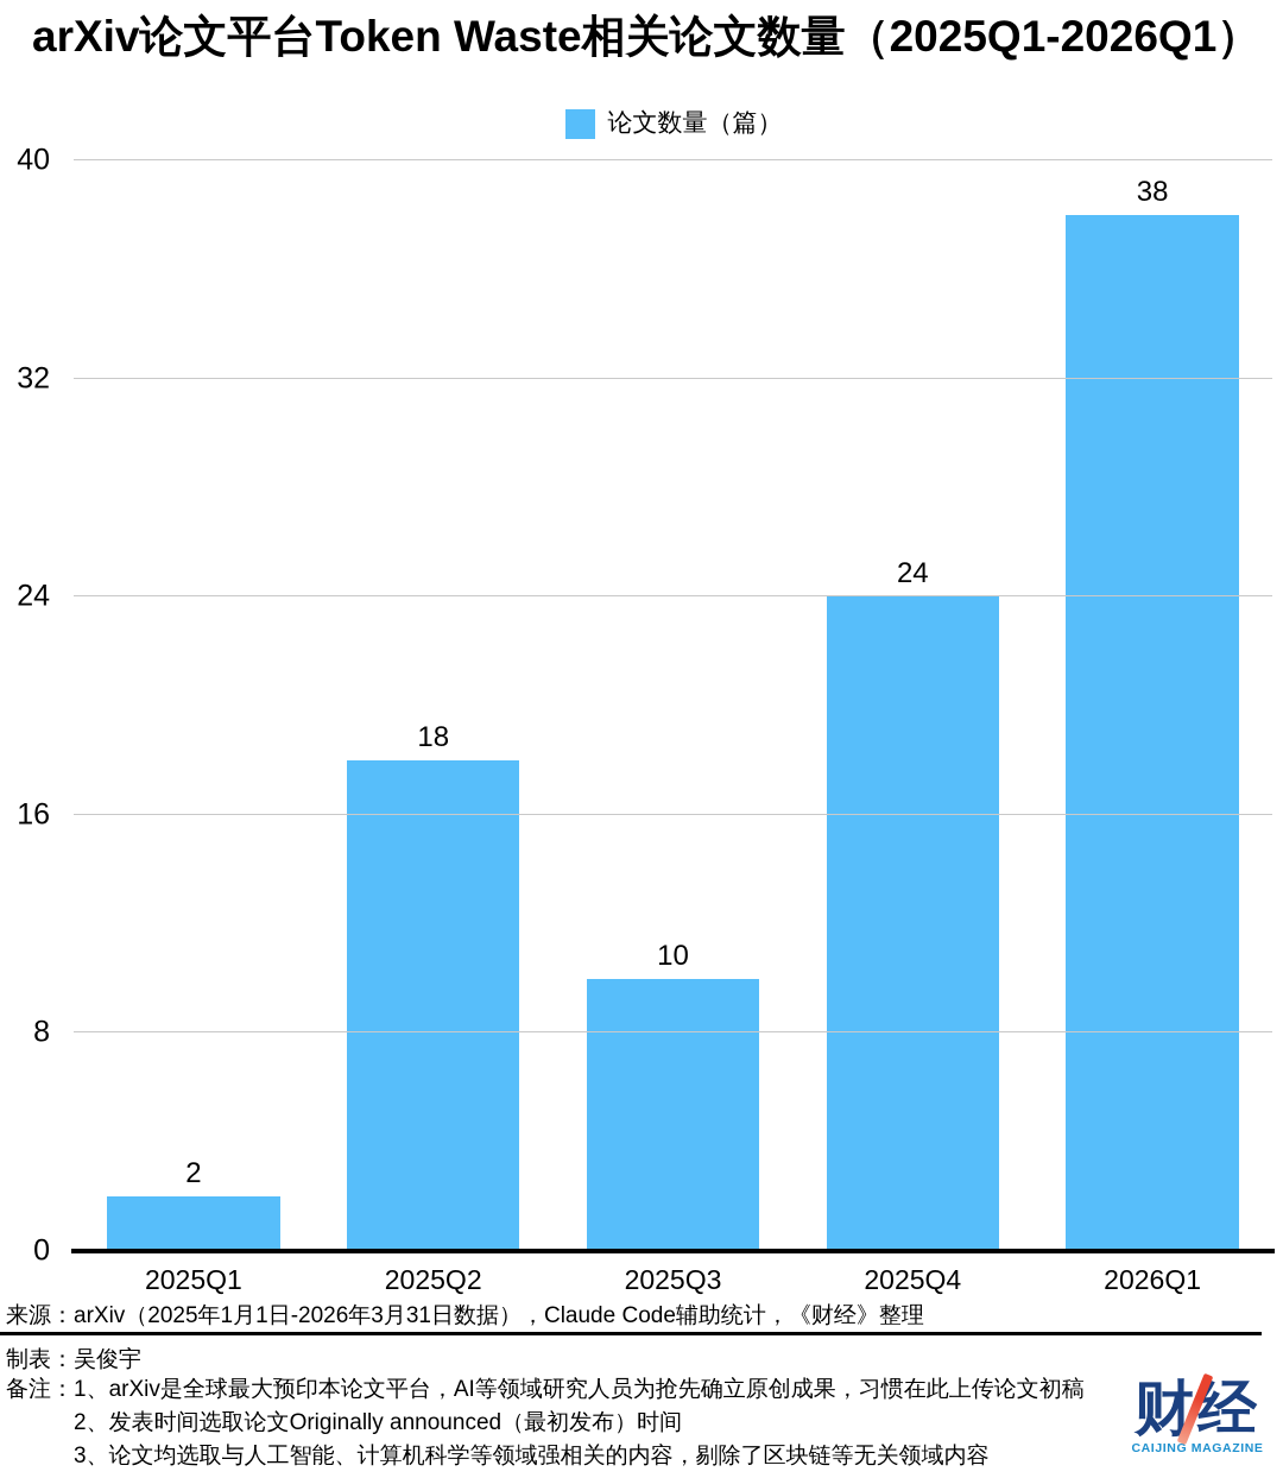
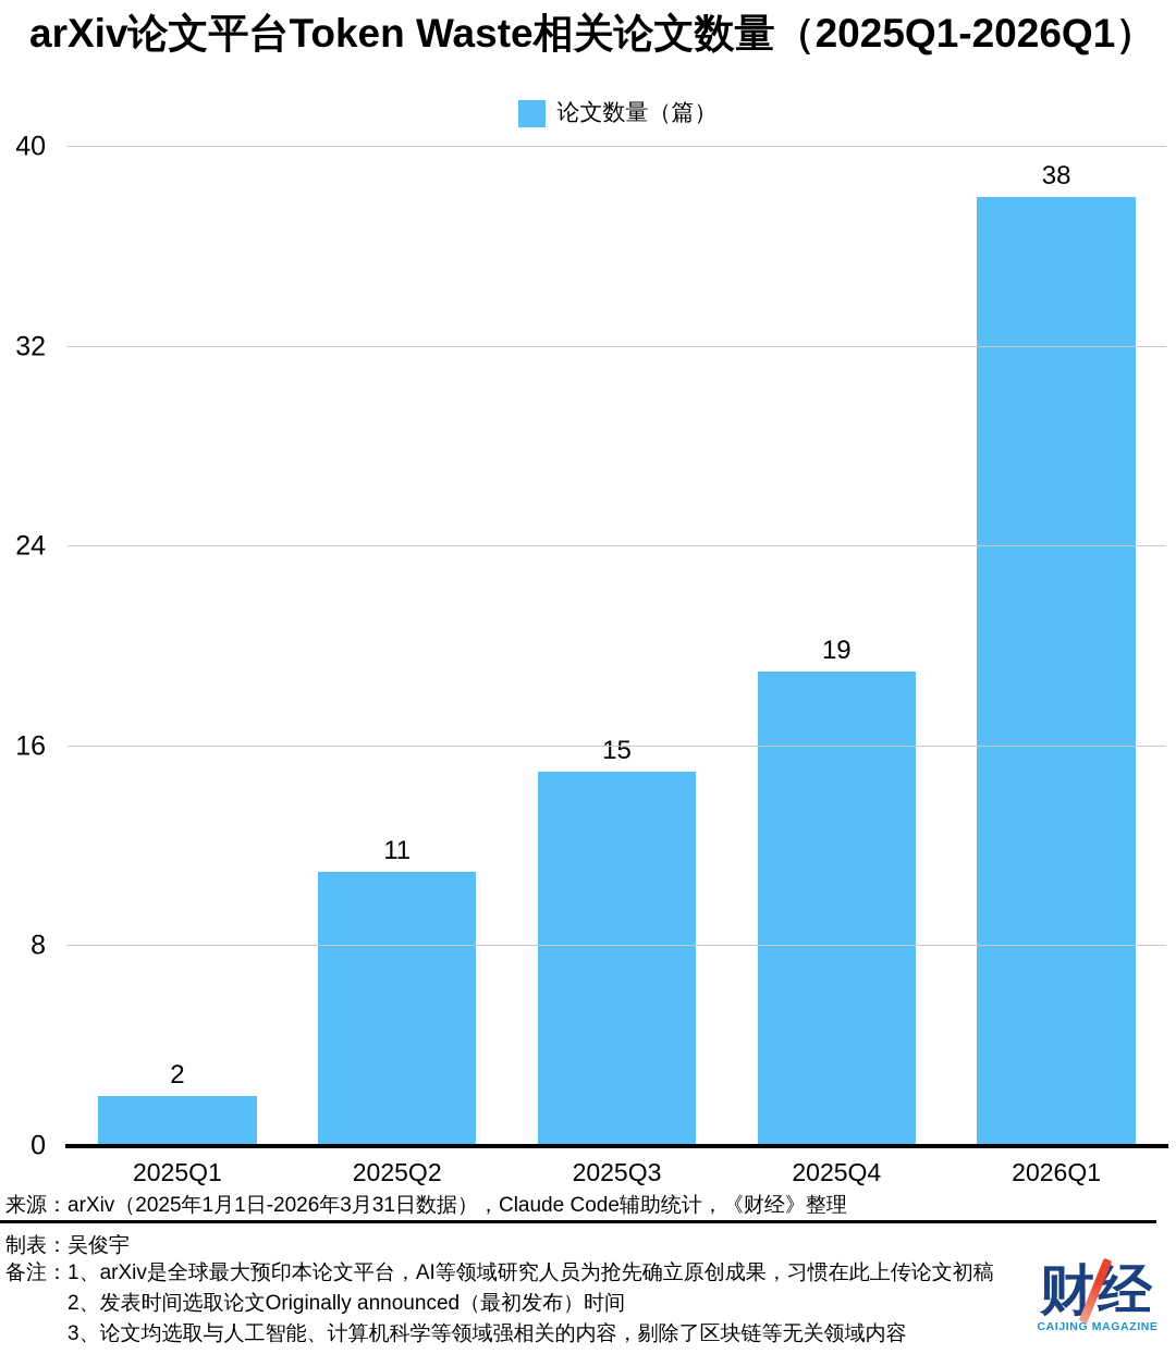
2025Q2: 18 -> 11
2025Q3: 10 -> 15
2025Q4: 24 -> 19
